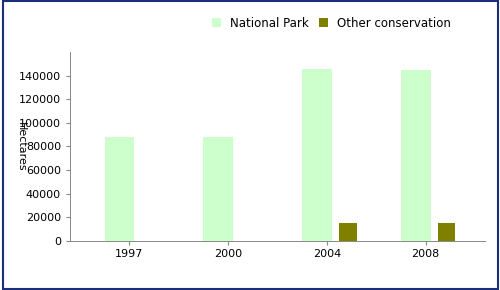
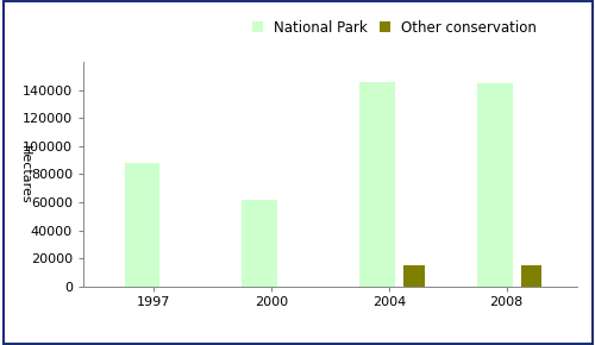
National Park/2000: 88000 -> 62000
